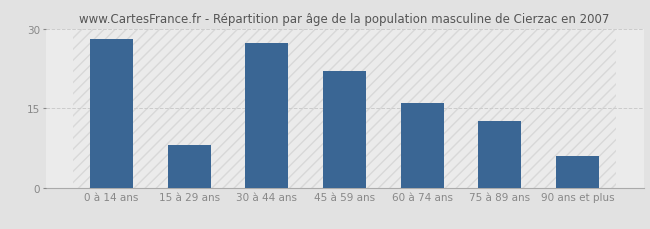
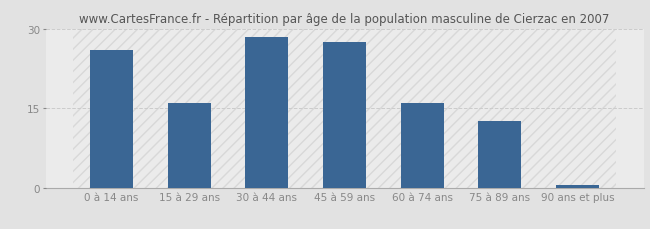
0 à 14 ans: 28.0 -> 26.0
15 à 29 ans: 8.0 -> 16.0
30 à 44 ans: 27.4 -> 28.5
45 à 59 ans: 22.0 -> 27.5
90 ans et plus: 6.0 -> 0.5
